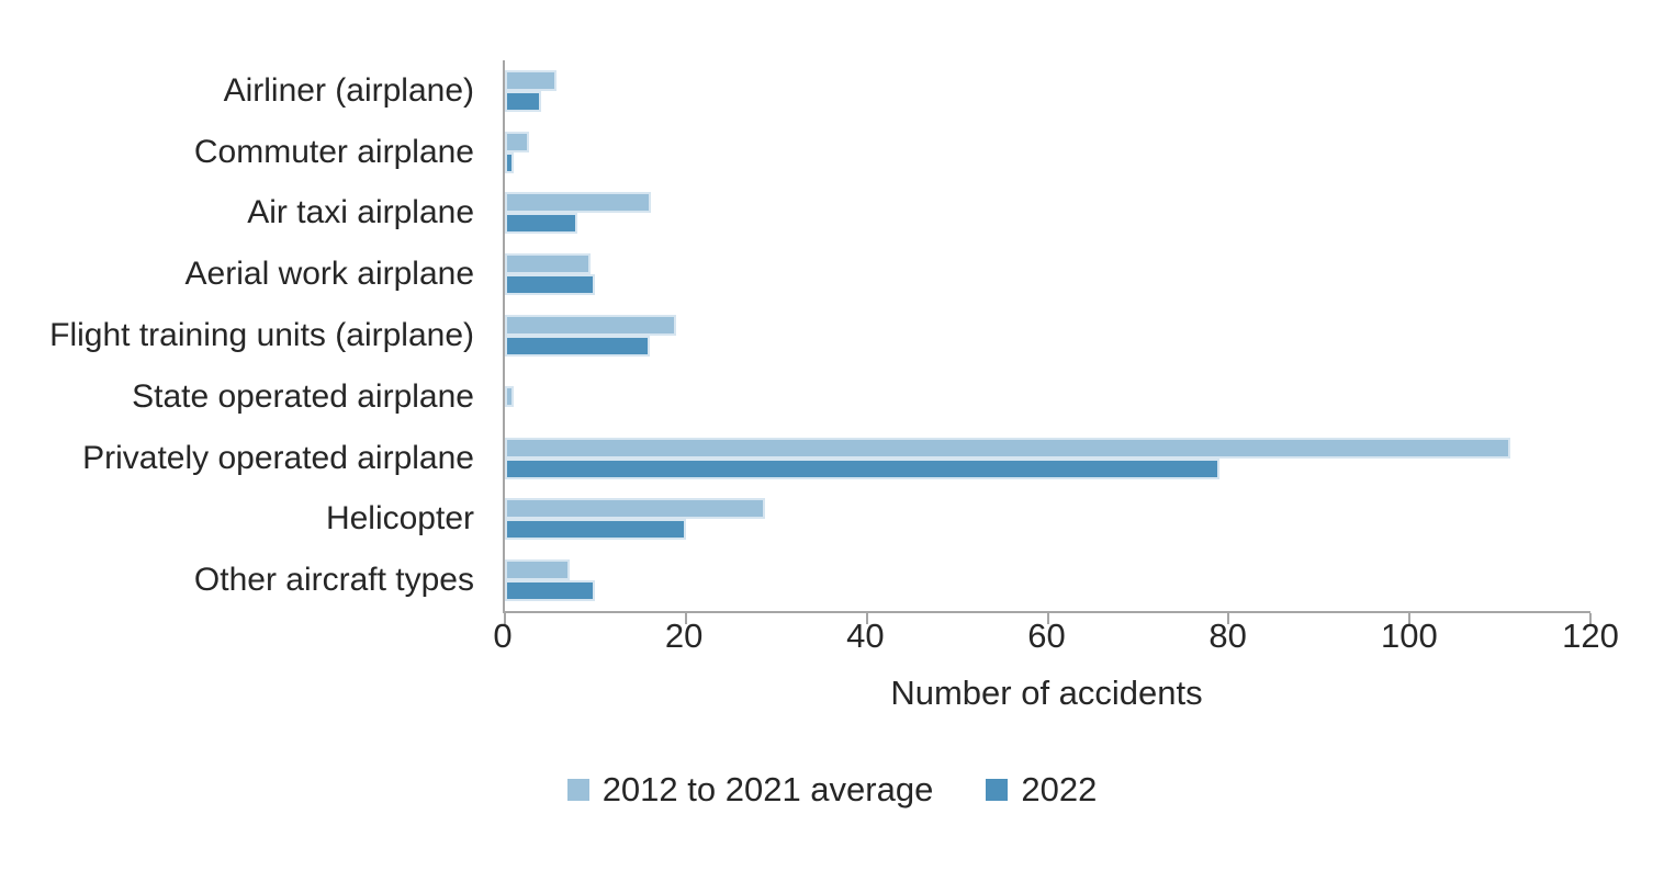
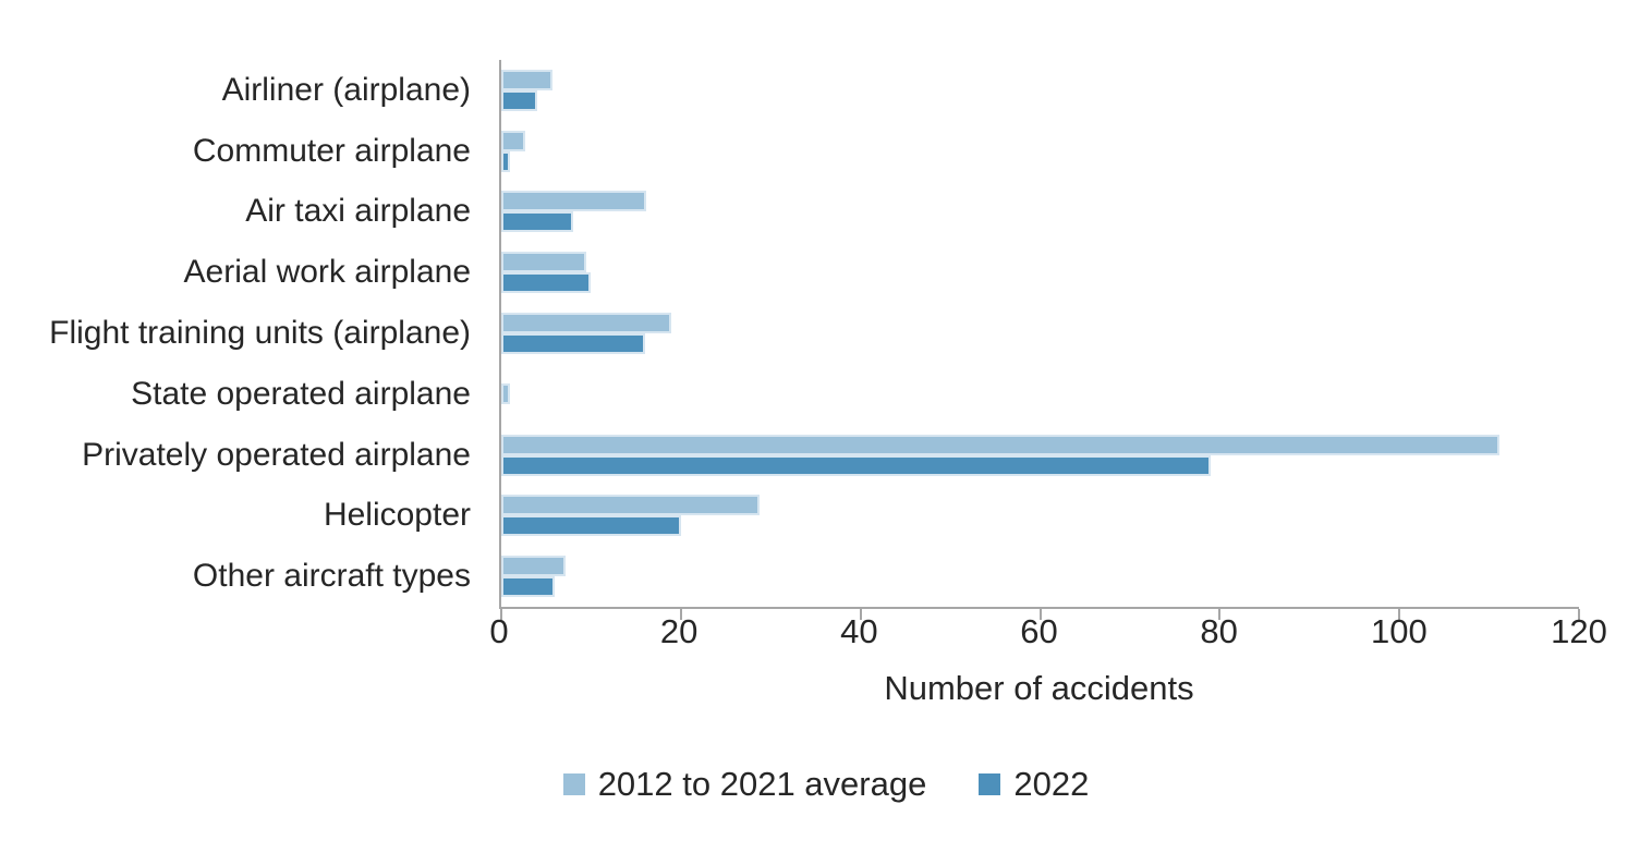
2022/Other aircraft types: 10 -> 6
